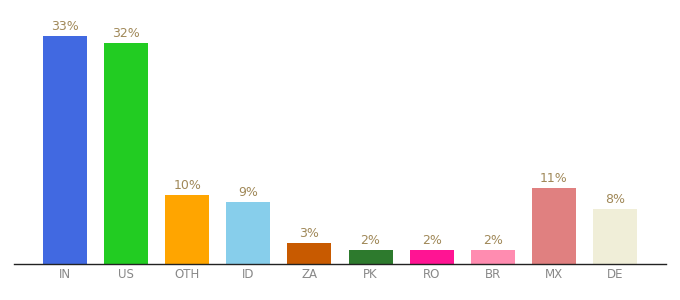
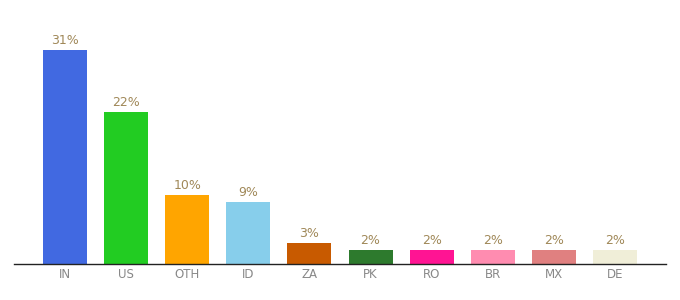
IN: 33% -> 31%
US: 32% -> 22%
MX: 11% -> 2%
DE: 8% -> 2%
